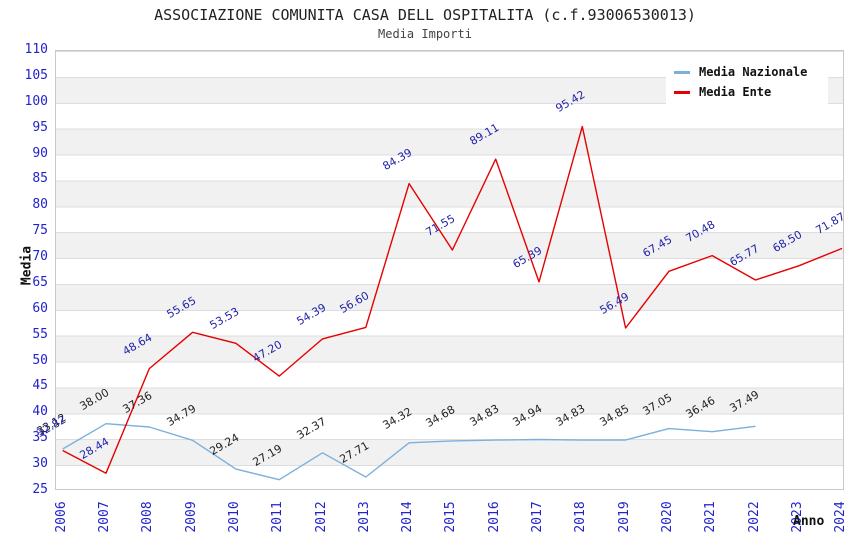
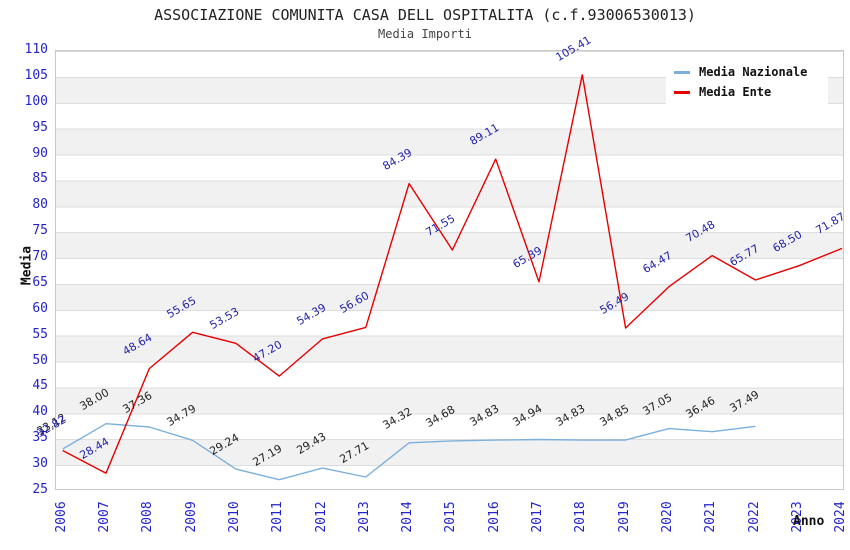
Media Nazionale/2012: 32.37 -> 29.43
Media Ente/2018: 95.42 -> 105.41
Media Ente/2020: 67.45 -> 64.47
